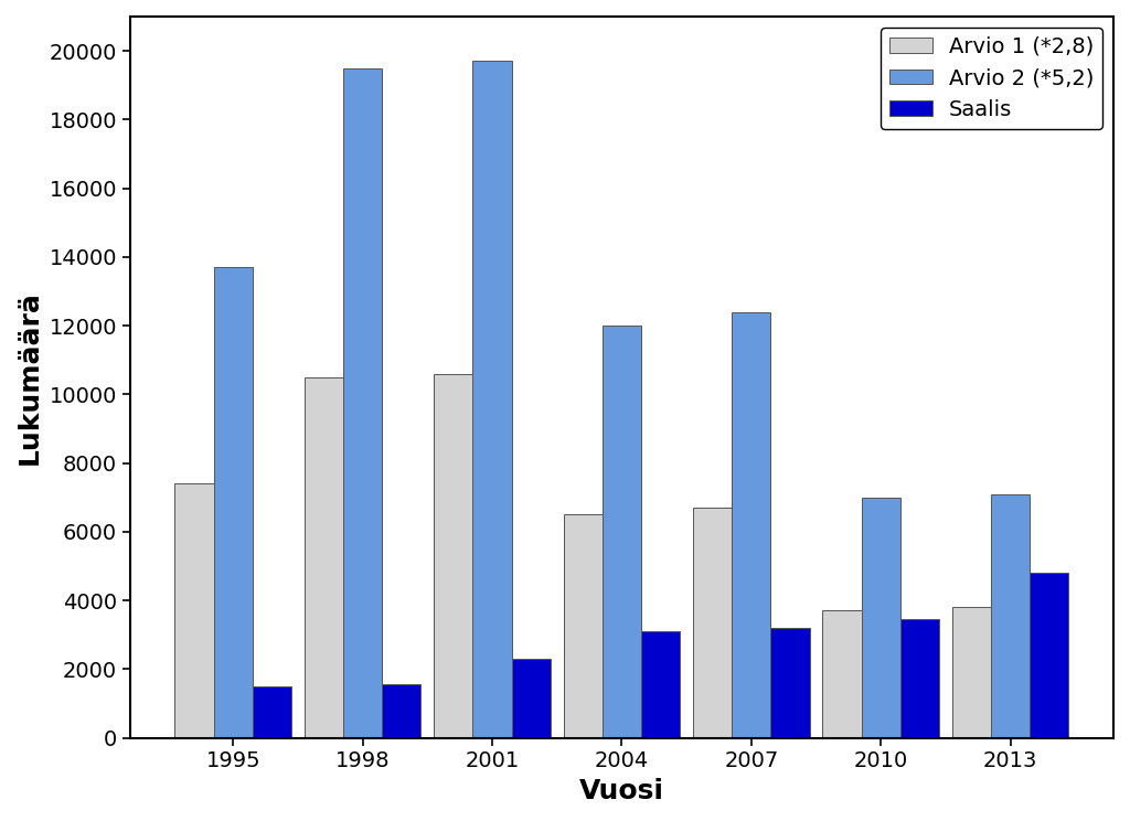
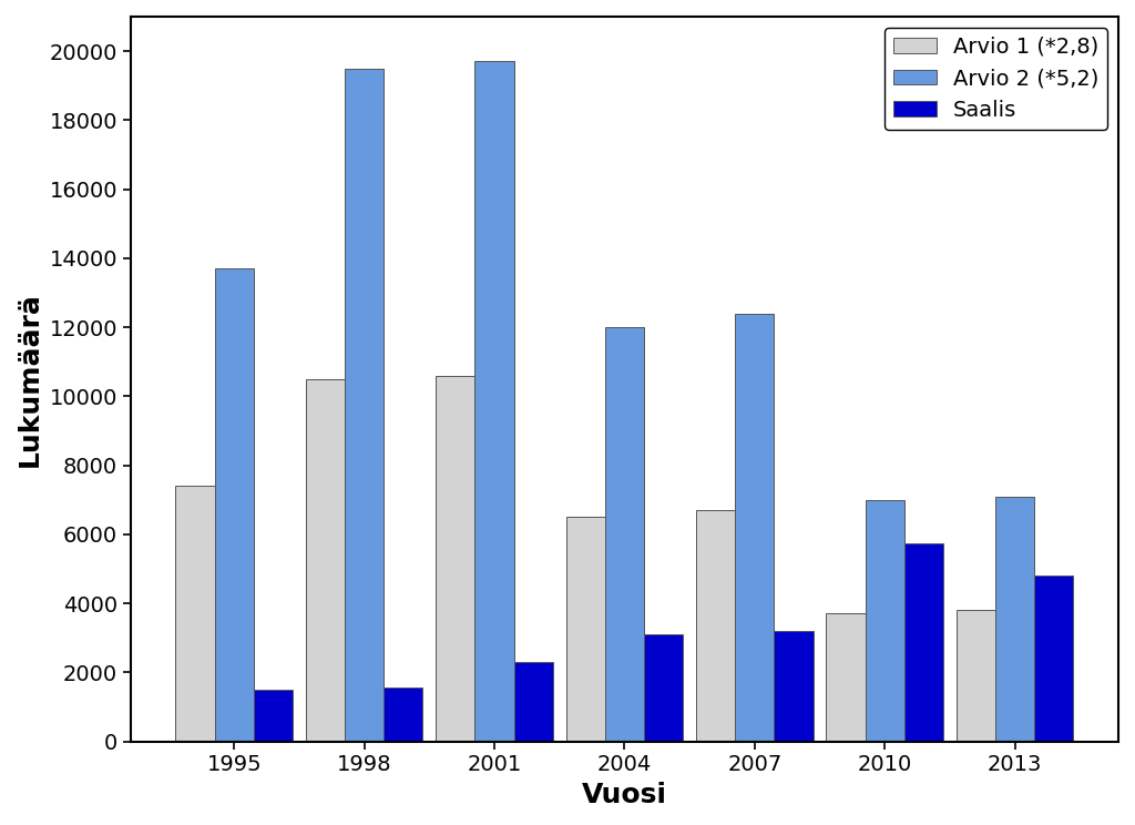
Saalis/2010: 3450 -> 5750
